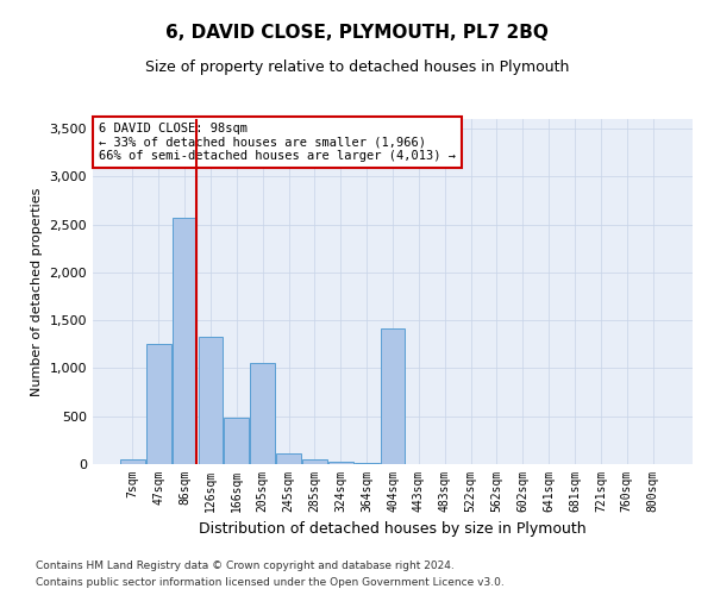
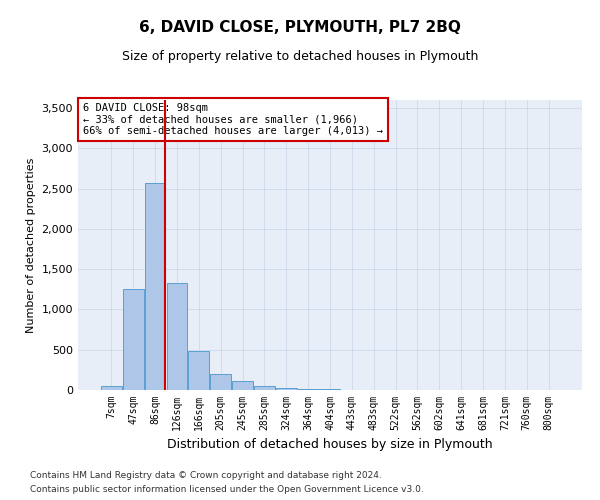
205sqm: 1,060 -> 200
404sqm: 1,420 -> 10
